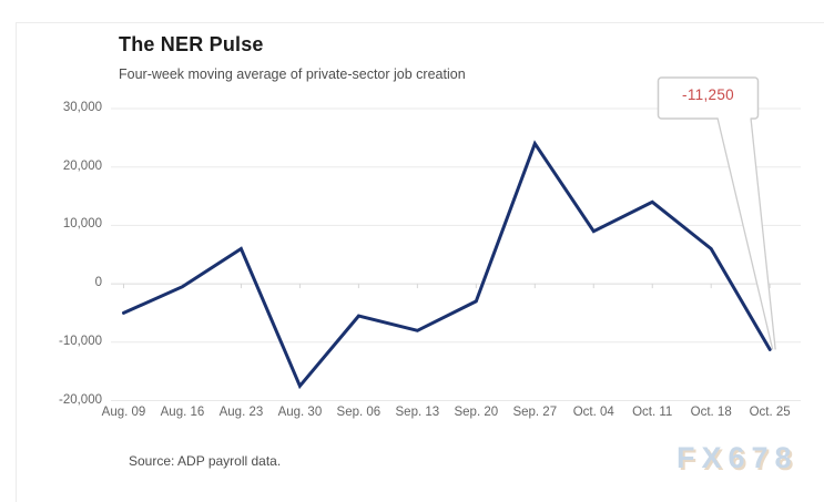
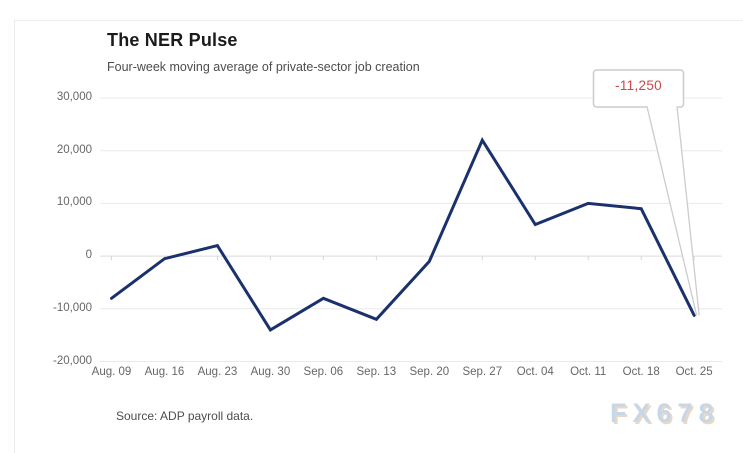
Aug. 09: -5000 -> -8000
Aug. 23: 6000 -> 2000
Aug. 30: -18000 -> -14000
Sep. 06: -6000 -> -8000
Sep. 13: -8000 -> -12000
Sep. 20: -3000 -> -1000
Sep. 27: 24000 -> 22000
Oct. 04: 9000 -> 6000
Oct. 11: 14000 -> 10000
Oct. 18: 6000 -> 9000
